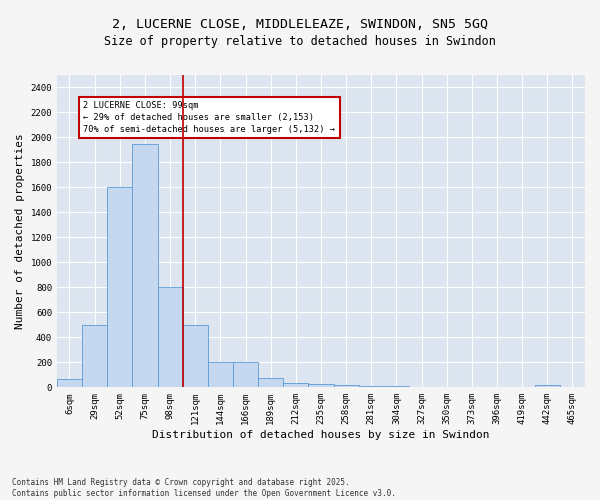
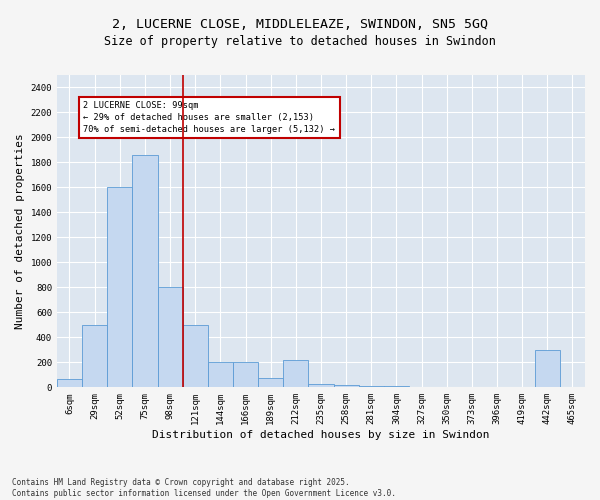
75sqm: 1950 -> 1860
212sqm: 40 -> 220
442sqm: 20 -> 300
